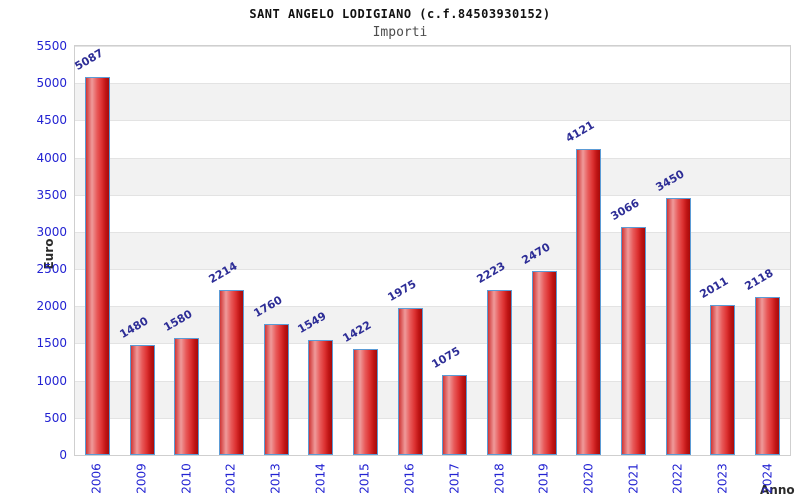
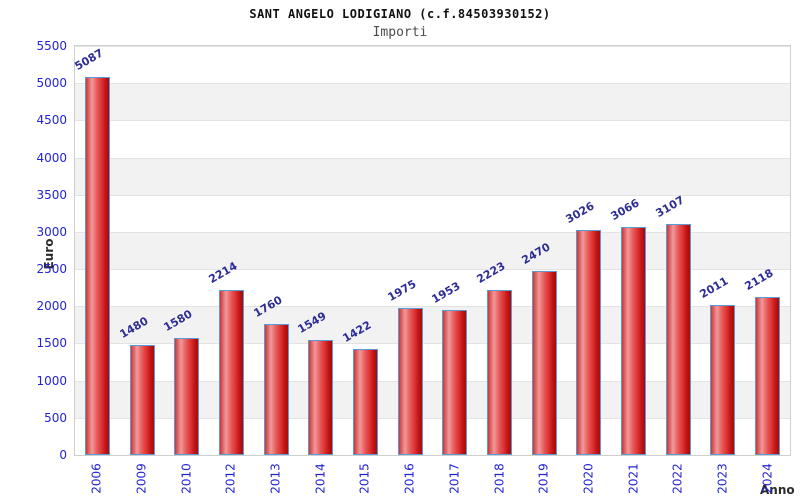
2017: 1075 -> 1953
2020: 4121 -> 3026
2022: 3450 -> 3107
